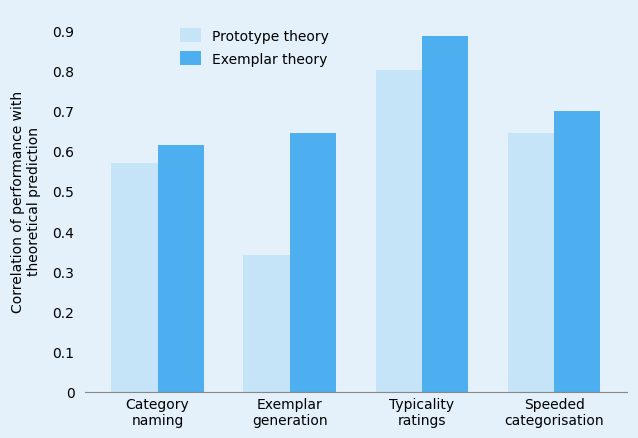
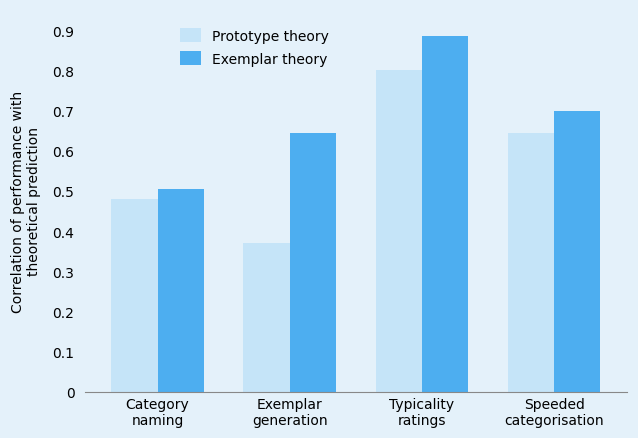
Prototype theory/Category naming: 0.570 -> 0.480
Exemplar theory/Category naming: 0.615 -> 0.505
Prototype theory/Exemplar generation: 0.340 -> 0.370
